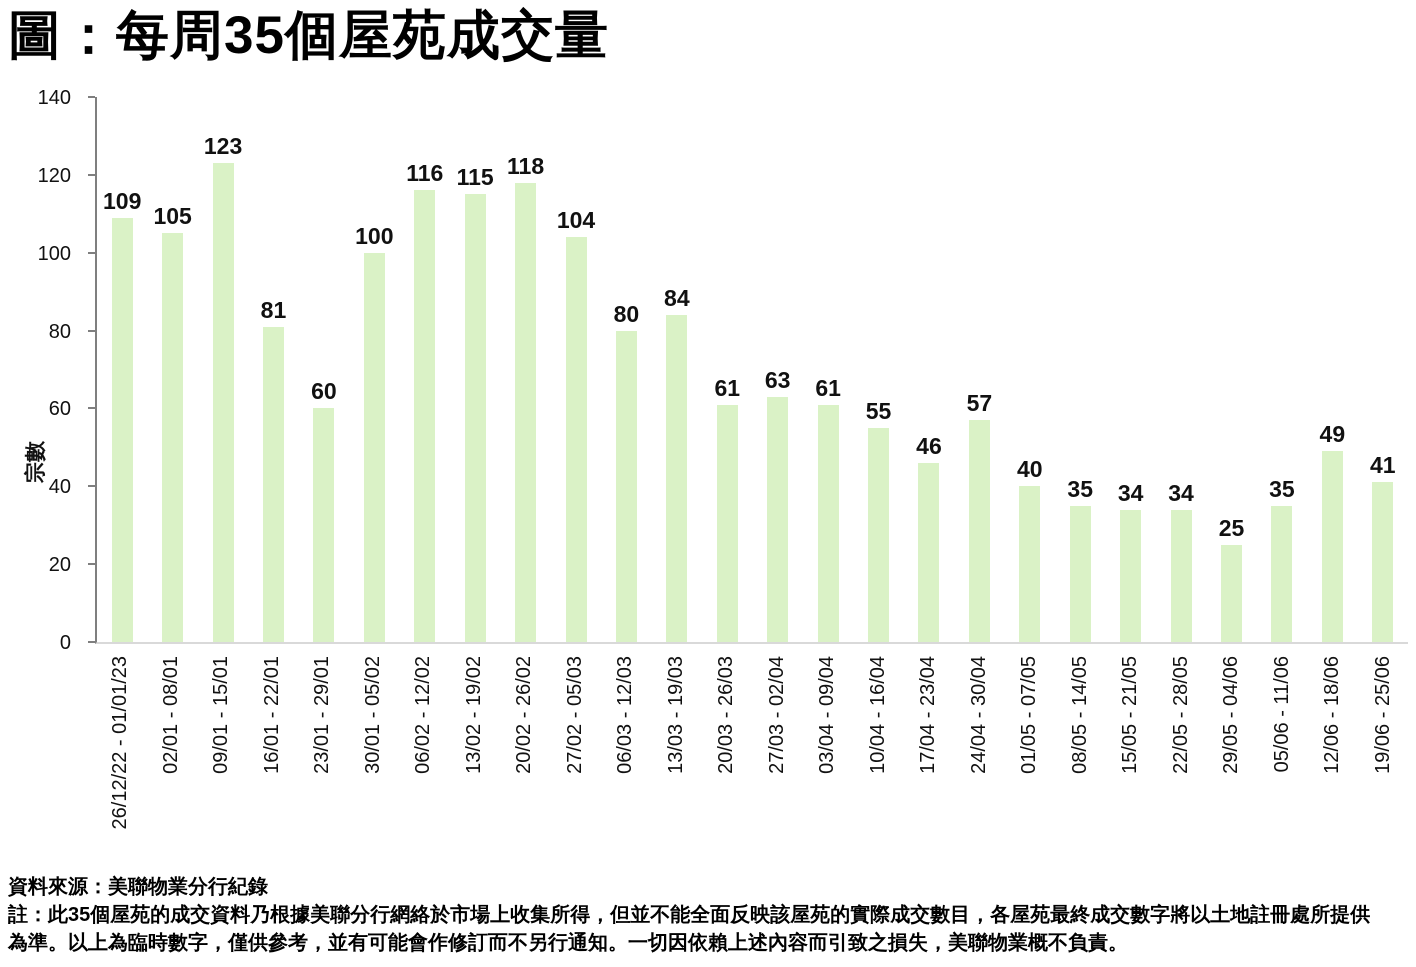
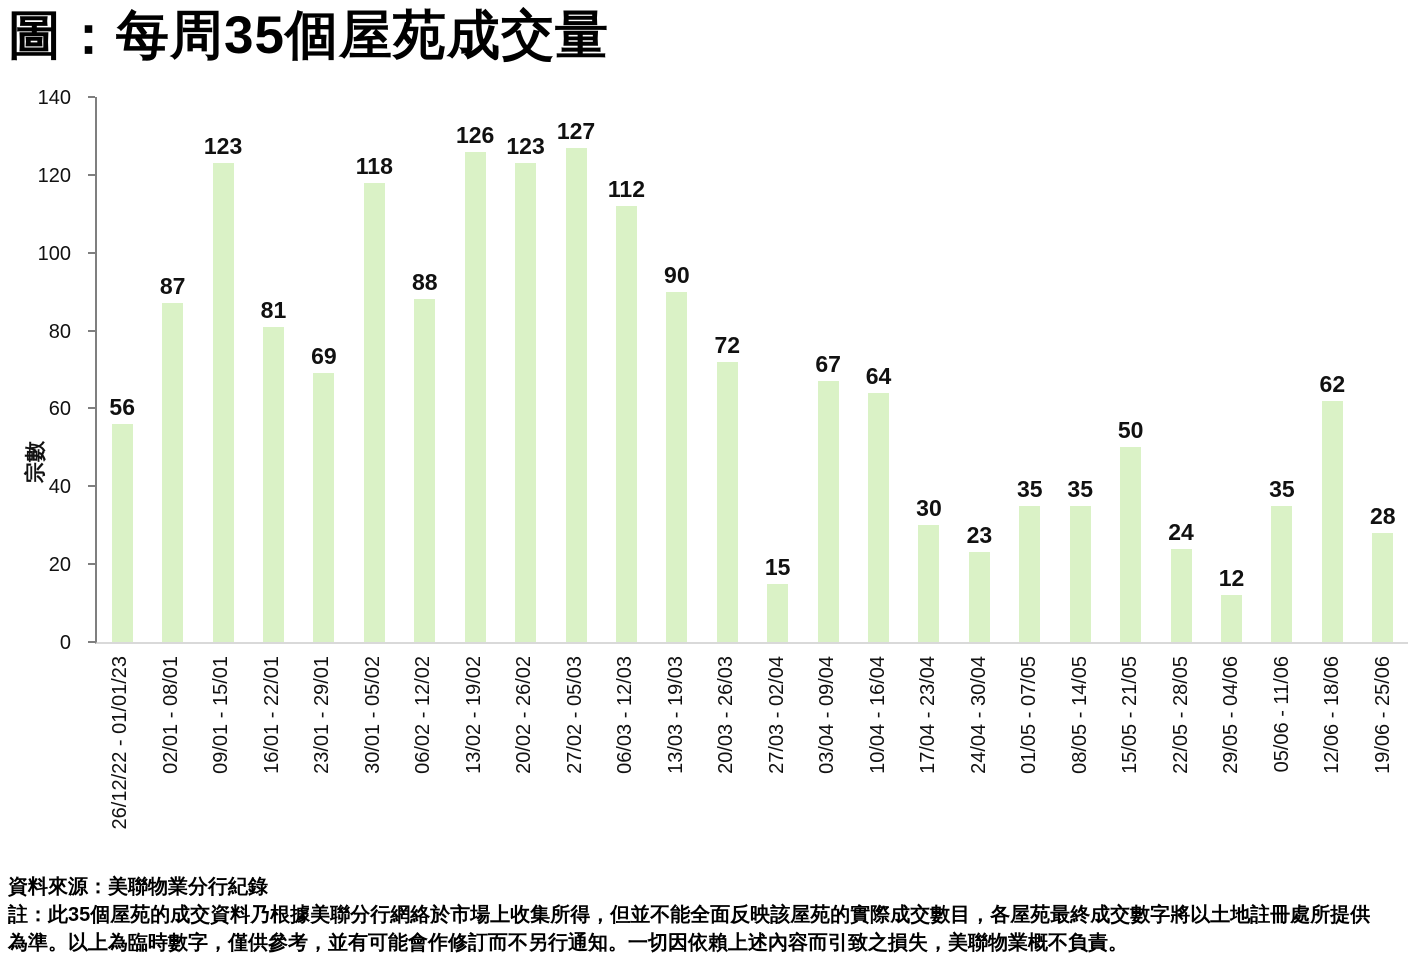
26/12/22 - 01/01/23: 109 -> 56
02/01 - 08/01: 105 -> 87
23/01 - 29/01: 60 -> 69
30/01 - 05/02: 100 -> 118
06/02 - 12/02: 116 -> 88
13/02 - 19/02: 115 -> 126
20/02 - 26/02: 118 -> 123
27/02 - 05/03: 104 -> 127
06/03 - 12/03: 80 -> 112
13/03 - 19/03: 84 -> 90
20/03 - 26/03: 61 -> 72
27/03 - 02/04: 63 -> 15
03/04 - 09/04: 61 -> 67
10/04 - 16/04: 55 -> 64
17/04 - 23/04: 46 -> 30
24/04 - 30/04: 57 -> 23
01/05 - 07/05: 40 -> 35
15/05 - 21/05: 34 -> 50
22/05 - 28/05: 34 -> 24
29/05 - 04/06: 25 -> 12
12/06 - 18/06: 49 -> 62
19/06 - 25/06: 41 -> 28
